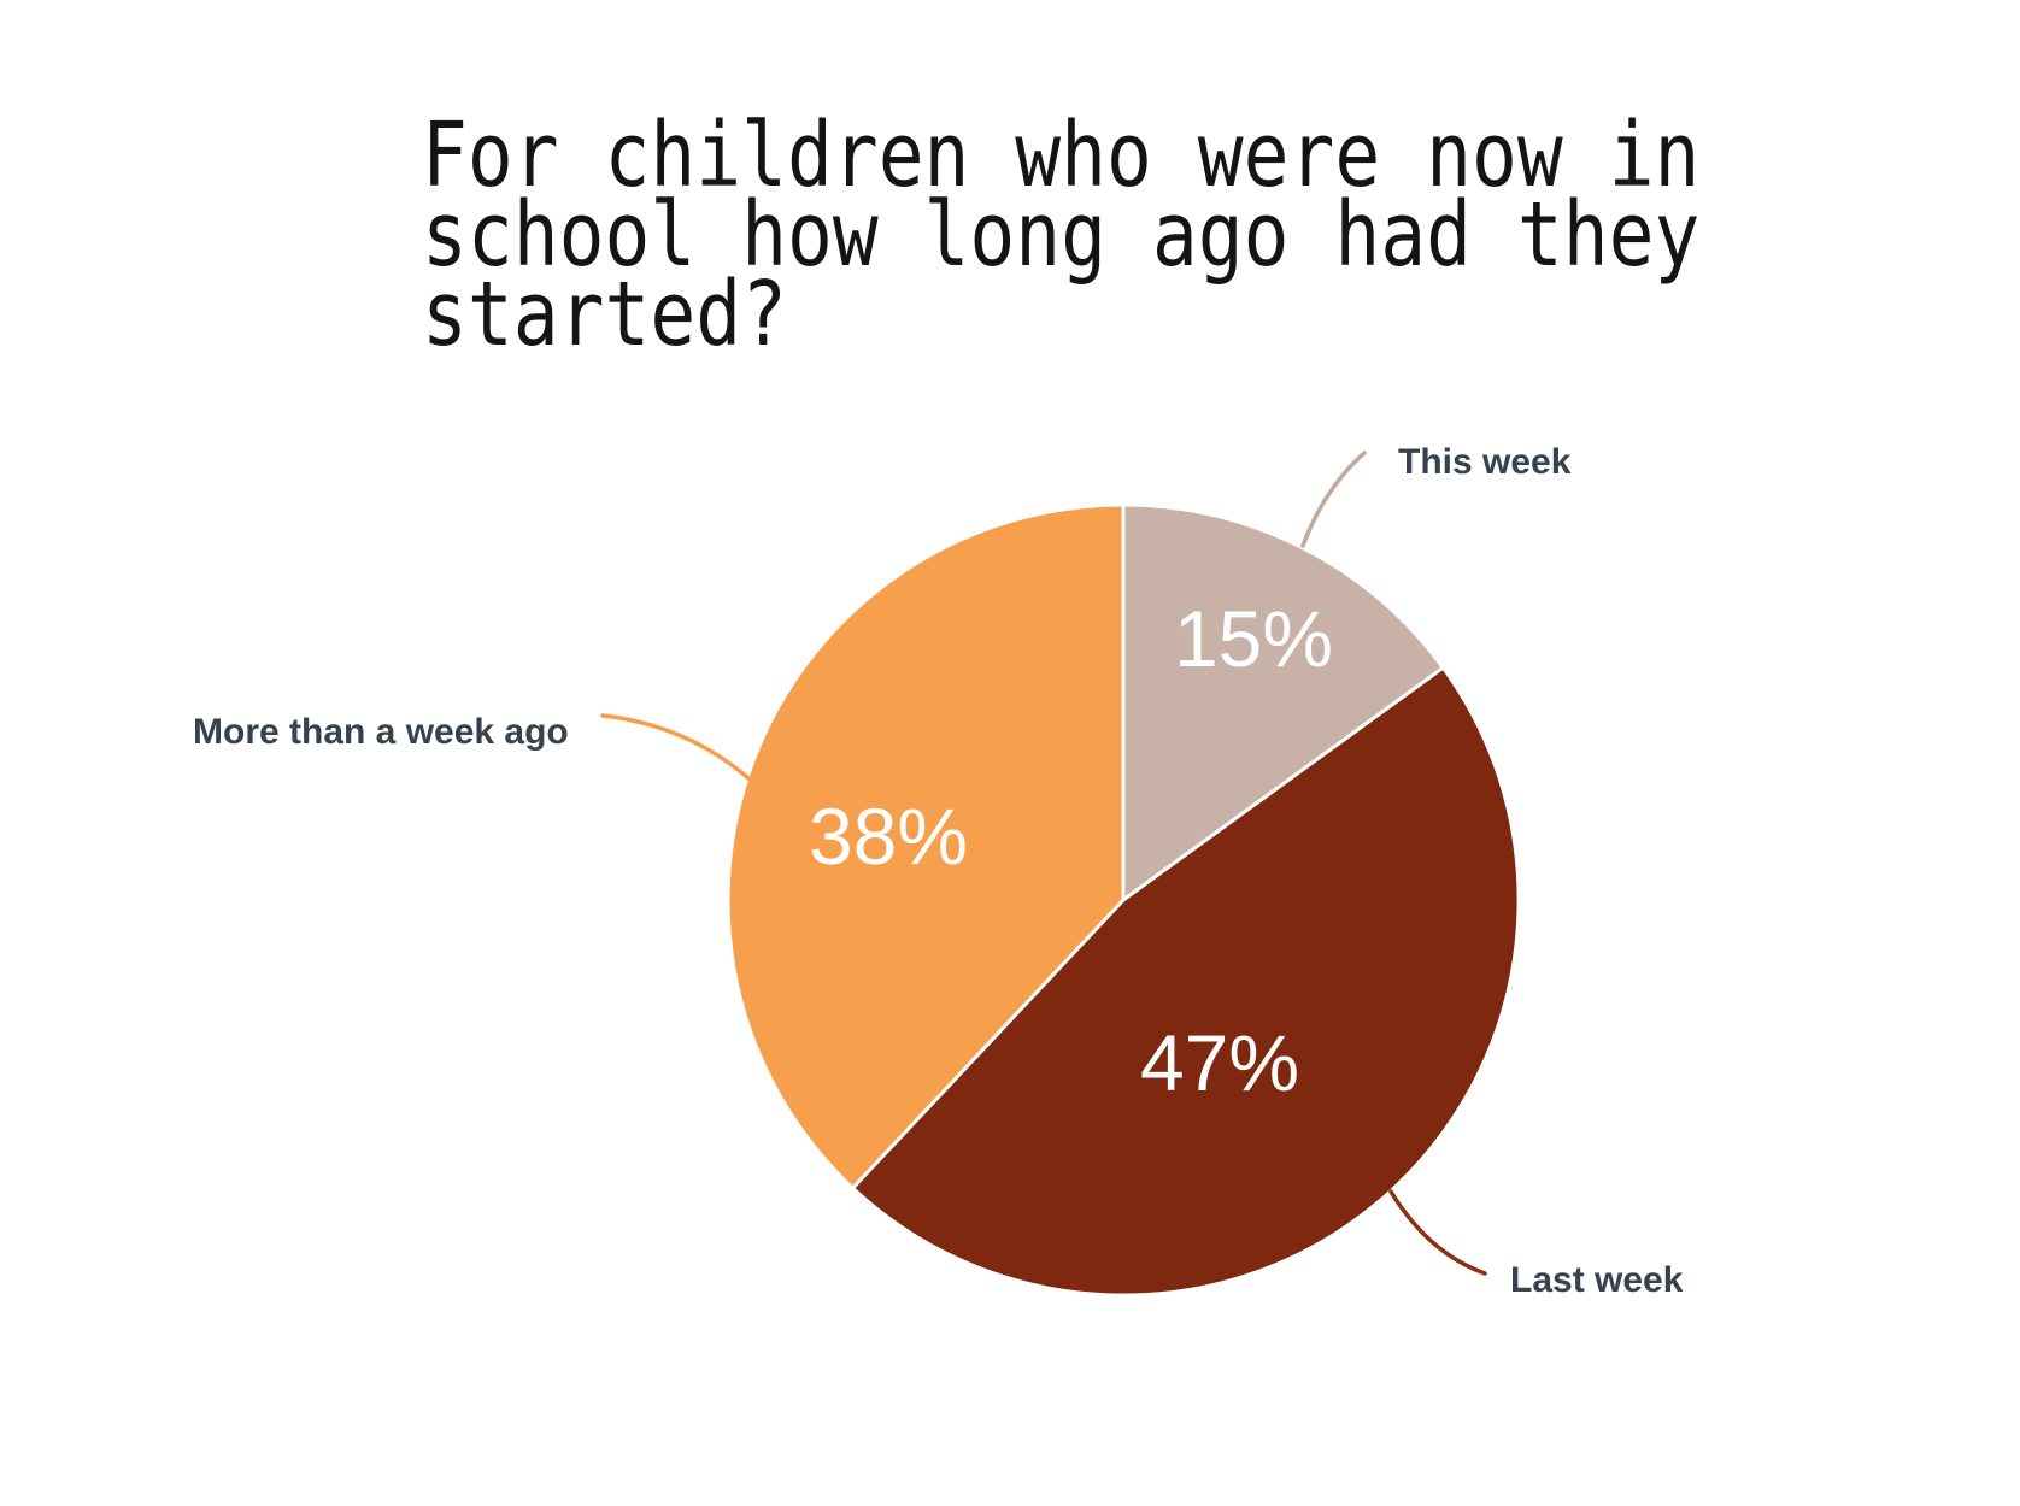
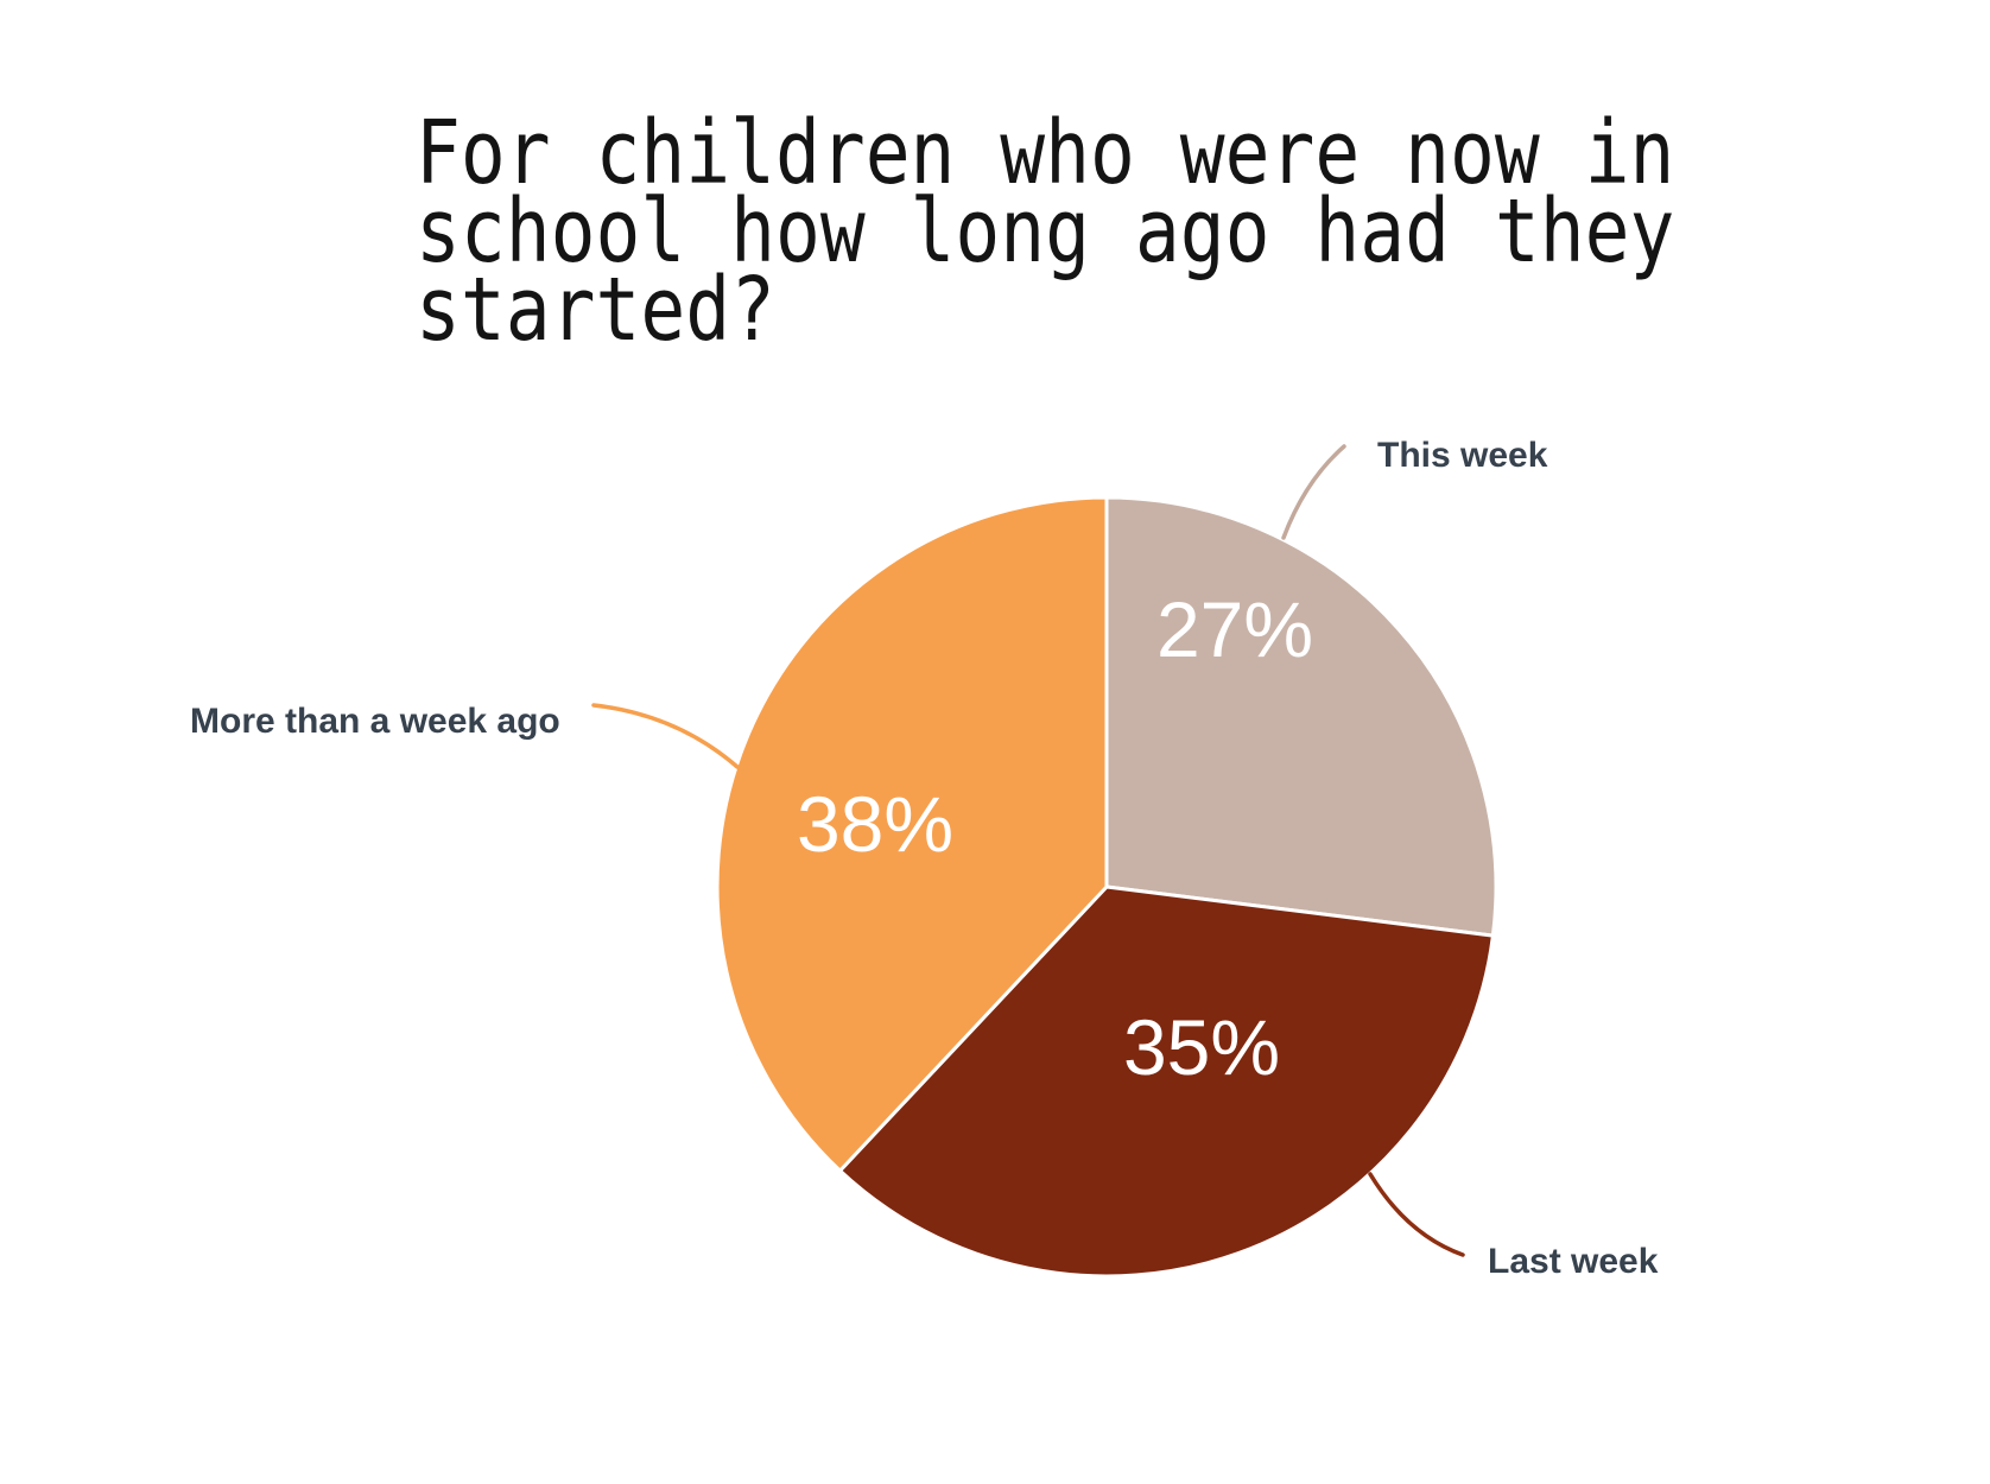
This week: 15% -> 27%
Last week: 47% -> 35%
